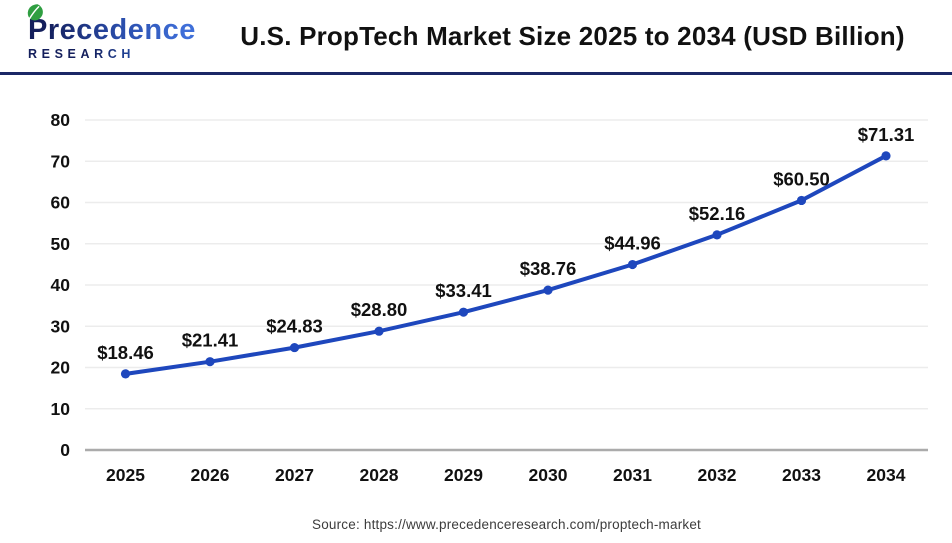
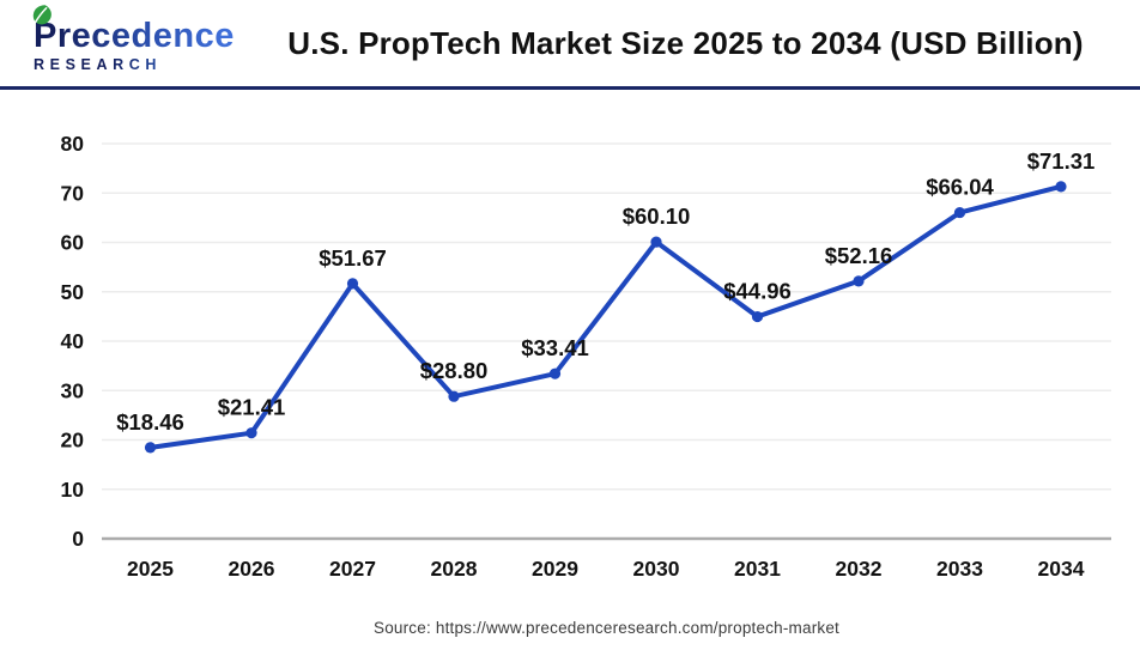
2027: $24.83 -> $51.67
2030: $38.76 -> $60.10
2033: $60.50 -> $66.04
